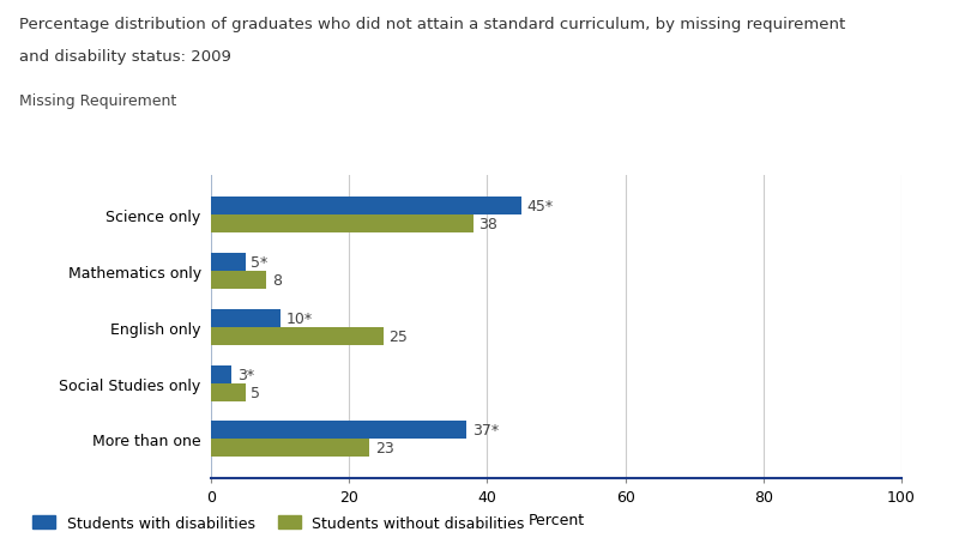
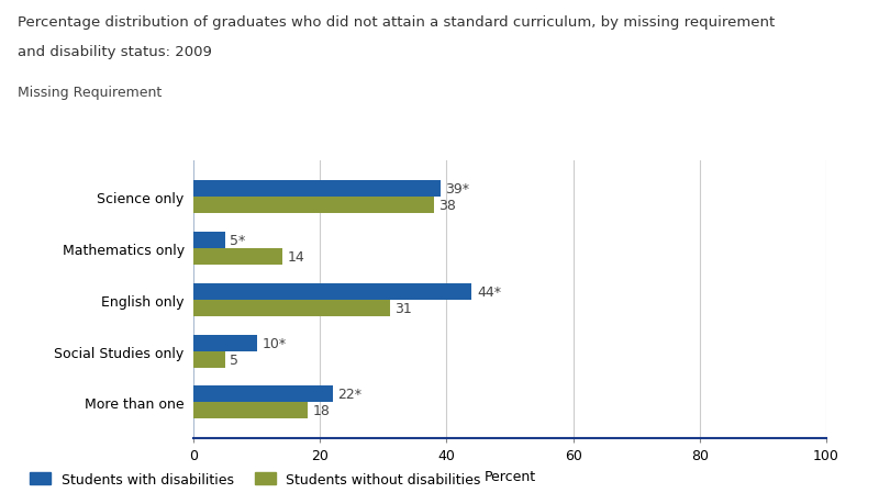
Students with disabilities/Science only: 45* -> 39*
Students without disabilities/Mathematics only: 8 -> 14
Students with disabilities/English only: 10* -> 44*
Students without disabilities/English only: 25 -> 31
Students with disabilities/Social Studies only: 3* -> 10*
Students with disabilities/More than one: 37* -> 22*
Students without disabilities/More than one: 23 -> 18
